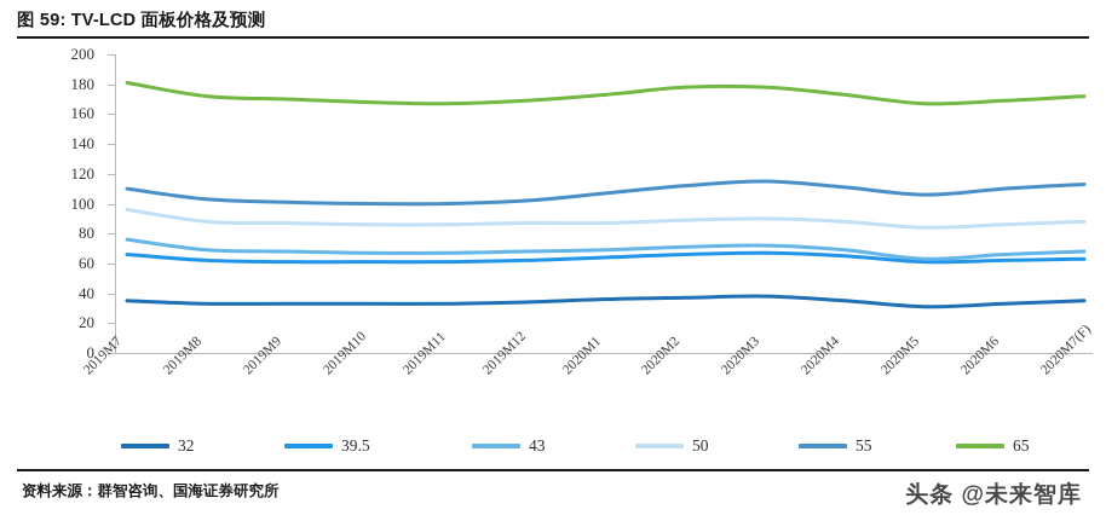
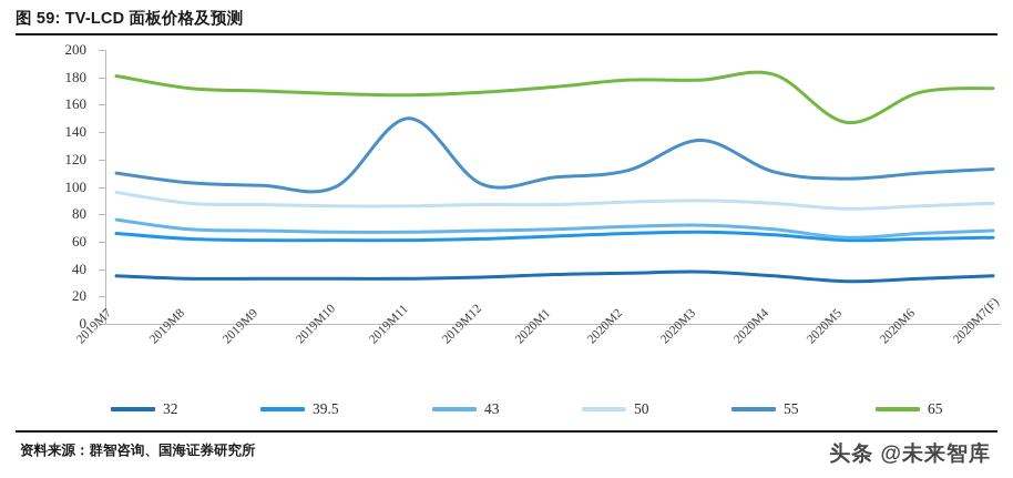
55/2019M11: 100 -> 150
55/2020M3: 115 -> 134
65/2020M4: 173 -> 182
65/2020M5: 167 -> 147
